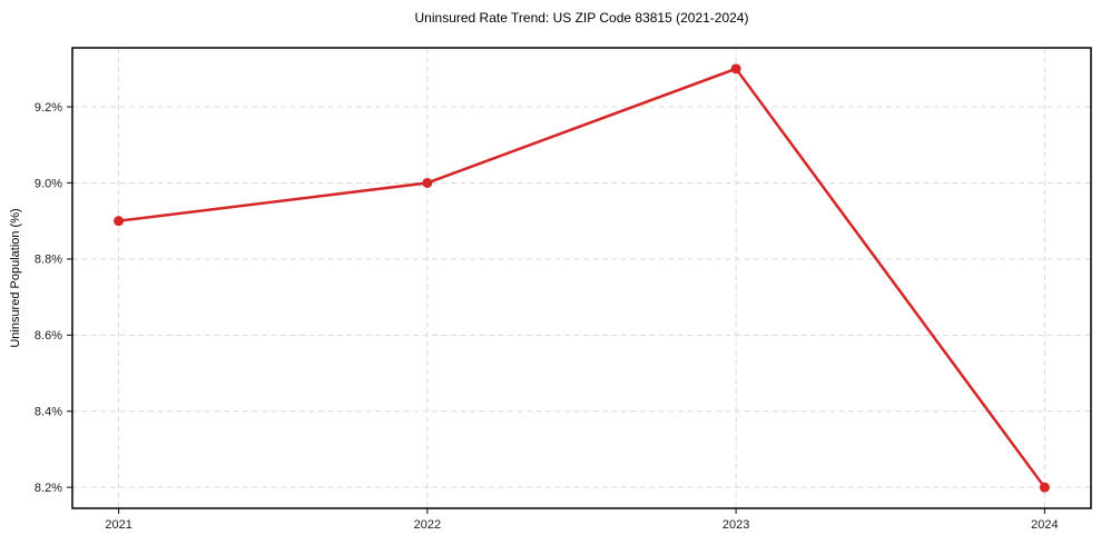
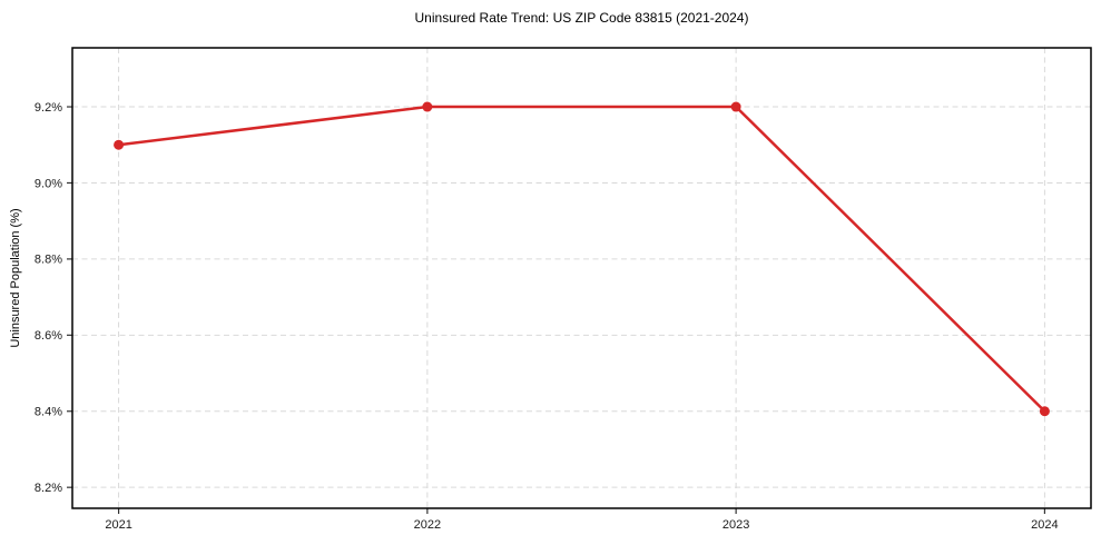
2021: 8.9% -> 9.1%
2022: 9.0% -> 9.2%
2023: 9.3% -> 9.2%
2024: 8.2% -> 8.4%
